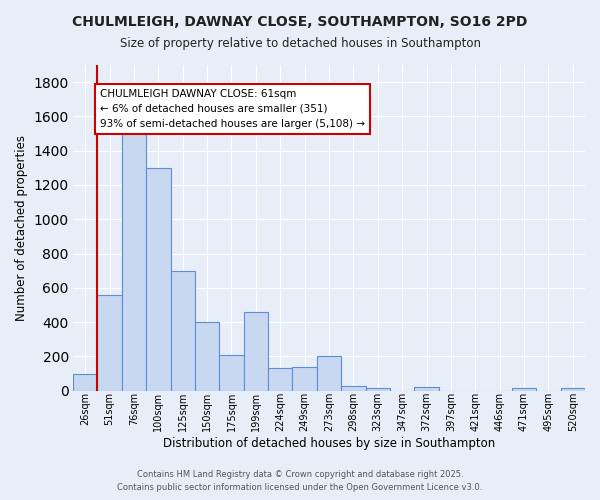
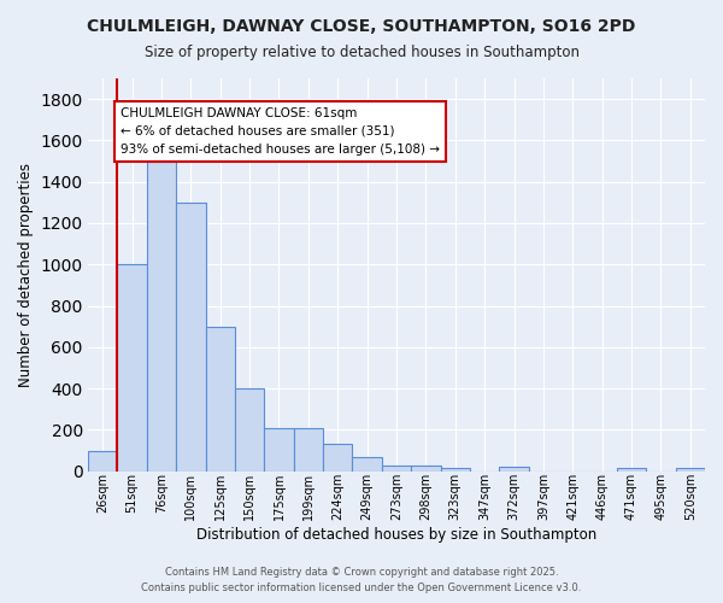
51sqm: 560 -> 1000
199sqm: 460 -> 210
249sqm: 140 -> 70
273sqm: 200 -> 20
